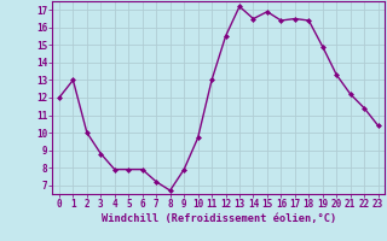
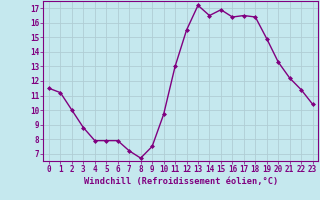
0: 12.0 -> 11.5
1: 13.0 -> 11.2
9: 7.9 -> 7.5
